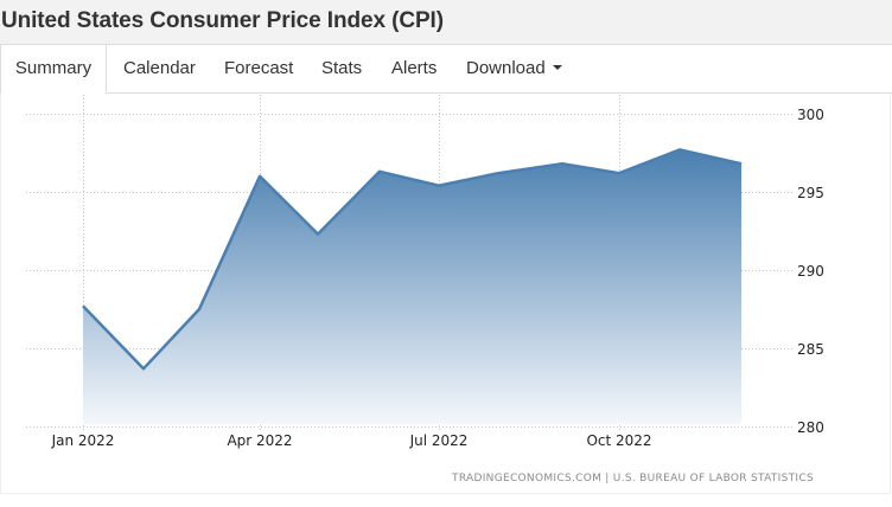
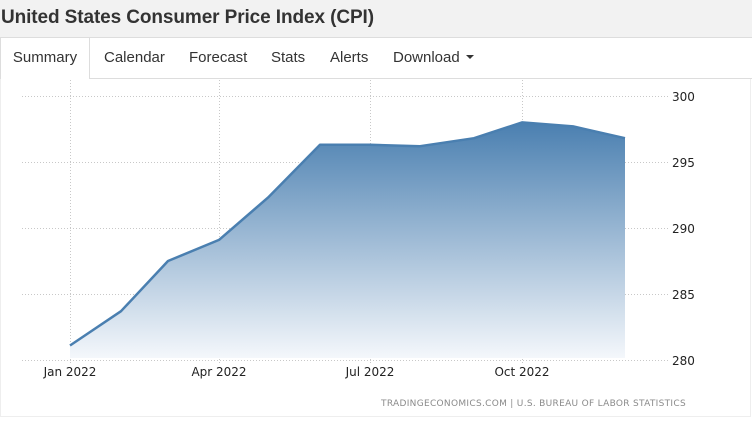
Jan 2022: 287.7 -> 281.1
Apr 2022: 296.0 -> 289.1
Jul 2022: 295.4 -> 296.3
Oct 2022: 296.2 -> 298.0
